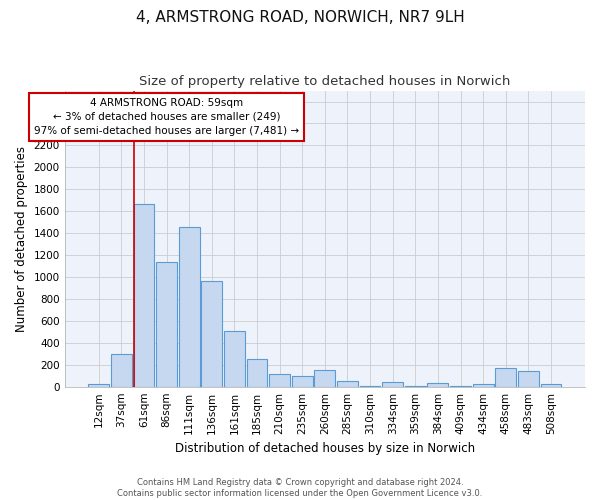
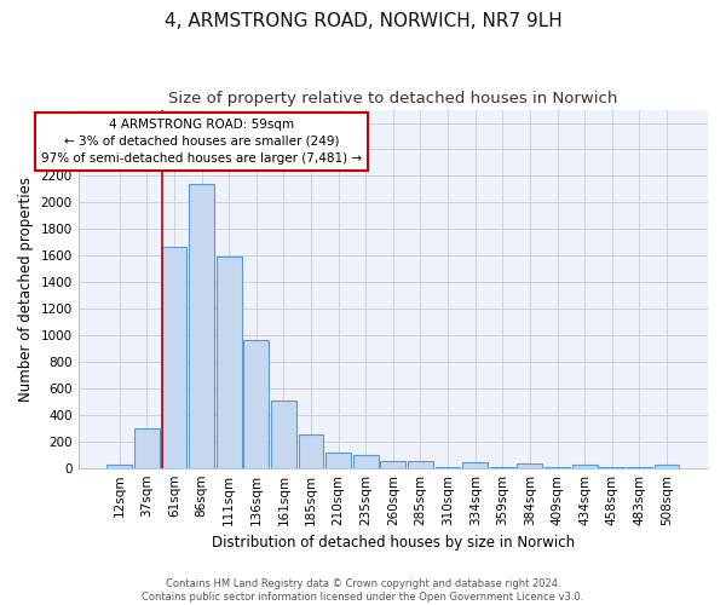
86sqm: 1140 -> 2140
111sqm: 1460 -> 1590
260sqm: 150 -> 50
458sqm: 170 -> 0
483sqm: 140 -> 10
